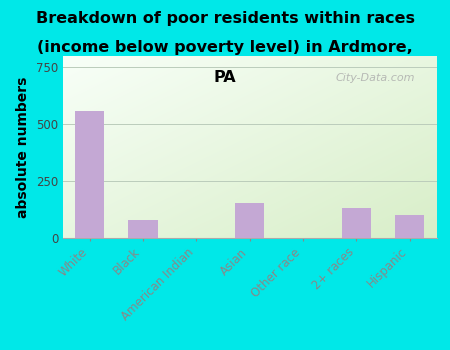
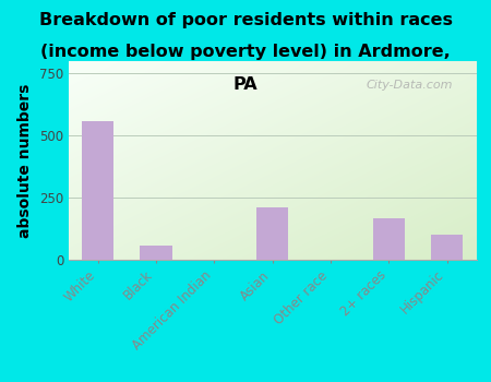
Black: 80 -> 55
Asian: 155 -> 210
2+ races: 130 -> 165
